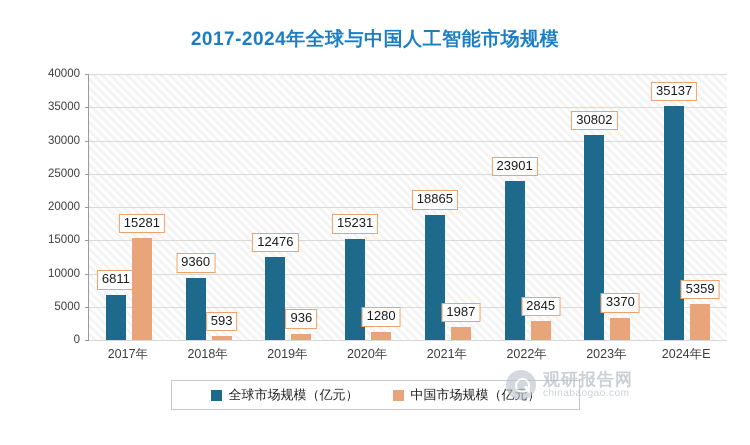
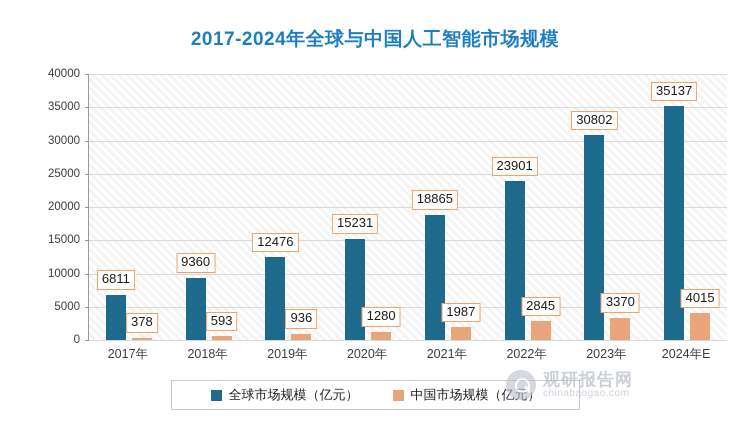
中国市场规模（亿元）/2017年: 15281 -> 378
中国市场规模（亿元）/2024年E: 5359 -> 4015
